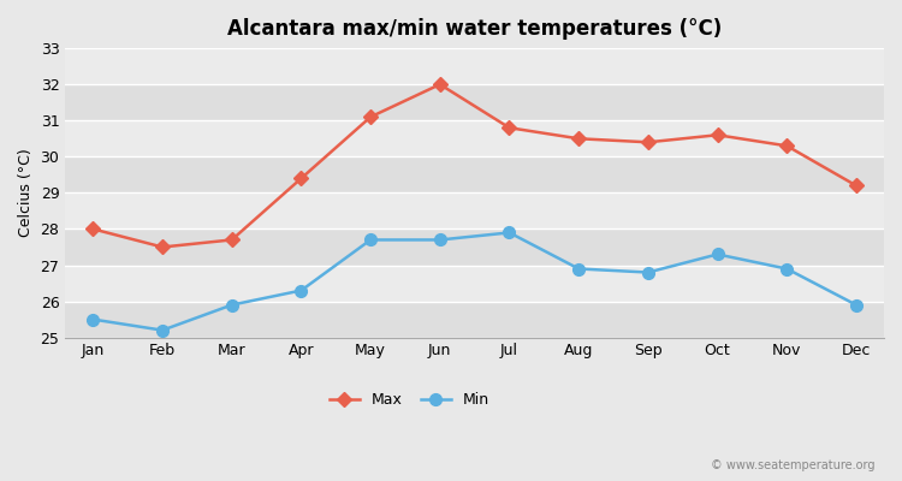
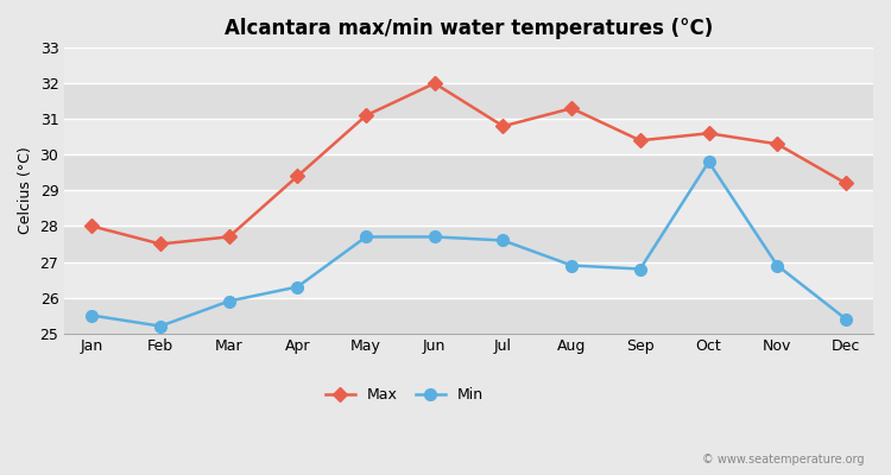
Min/Jul: 27.9 -> 27.6
Max/Aug: 30.5 -> 31.3
Min/Oct: 27.3 -> 29.8
Min/Dec: 25.9 -> 25.4
